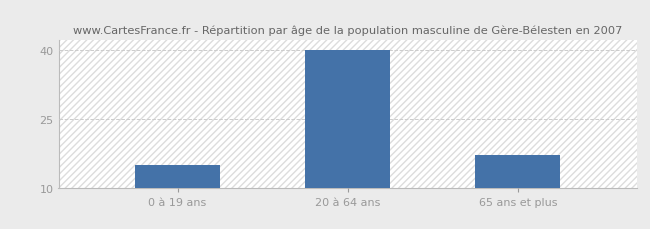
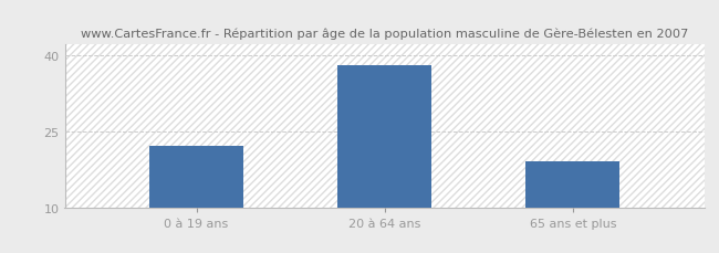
0 à 19 ans: 15 -> 22
20 à 64 ans: 40 -> 38
65 ans et plus: 17 -> 19
